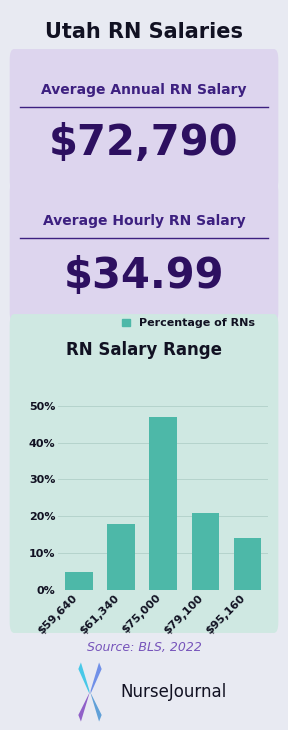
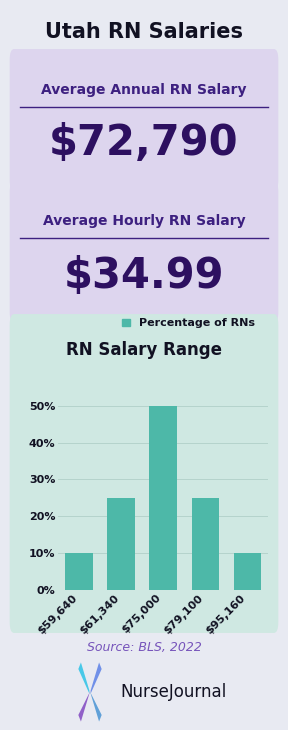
$59,640: 5% -> 10%
$61,340: 18% -> 25%
$75,000: 47% -> 50%
$79,100: 21% -> 25%
$95,160: 14% -> 10%
